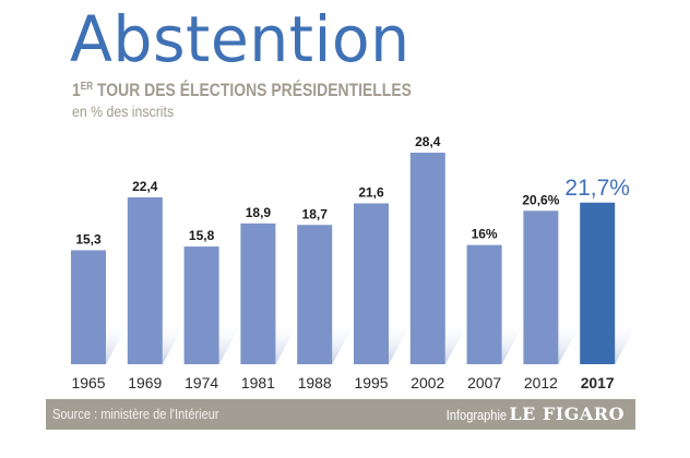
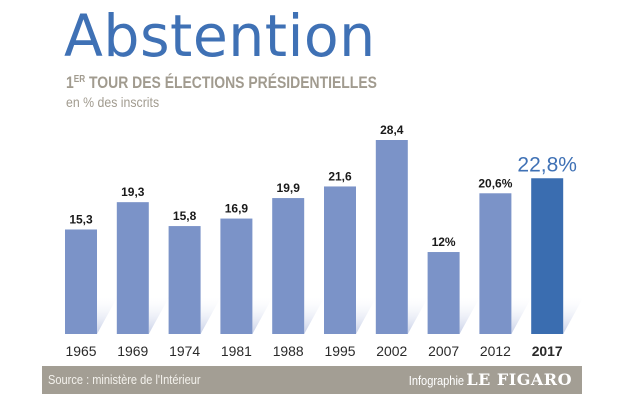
1969: 22,4 -> 19,3
1981: 18,9 -> 16,9
1988: 18,7 -> 19,9
2007: 16% -> 12%
2017: 21,7% -> 22,8%
